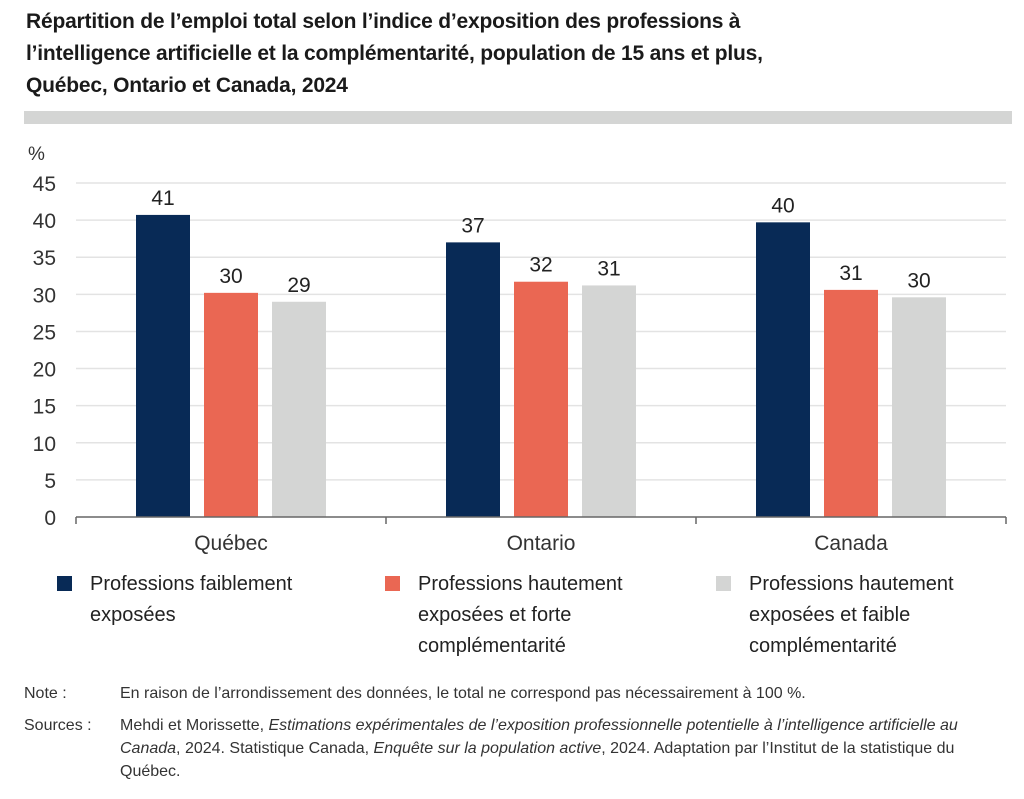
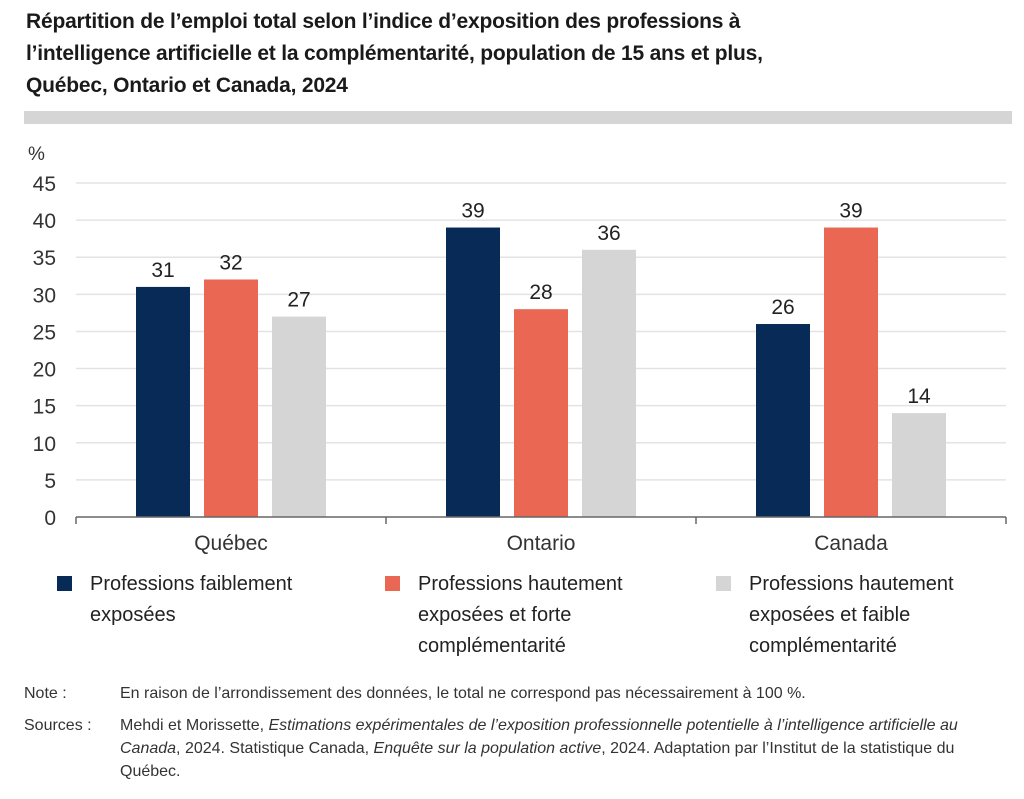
Professions faiblement exposées/Québec: 41 -> 31
Professions hautement exposées et forte complémentarité/Québec: 30 -> 32
Professions hautement exposées et faible complémentarité/Québec: 29 -> 27
Professions faiblement exposées/Ontario: 37 -> 39
Professions hautement exposées et forte complémentarité/Ontario: 32 -> 28
Professions hautement exposées et faible complémentarité/Ontario: 31 -> 36
Professions faiblement exposées/Canada: 40 -> 26
Professions hautement exposées et forte complémentarité/Canada: 31 -> 39
Professions hautement exposées et faible complémentarité/Canada: 30 -> 14
